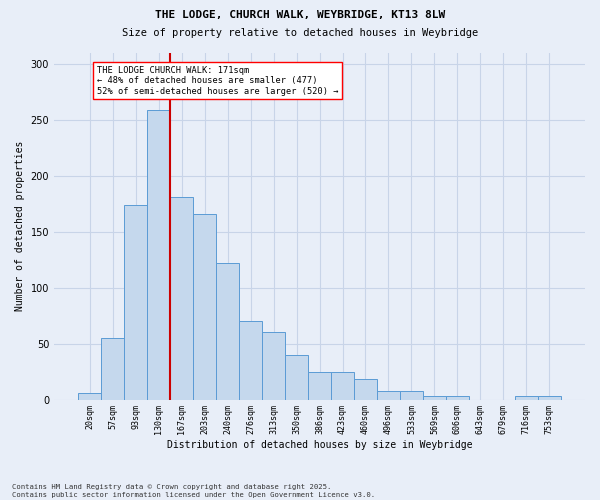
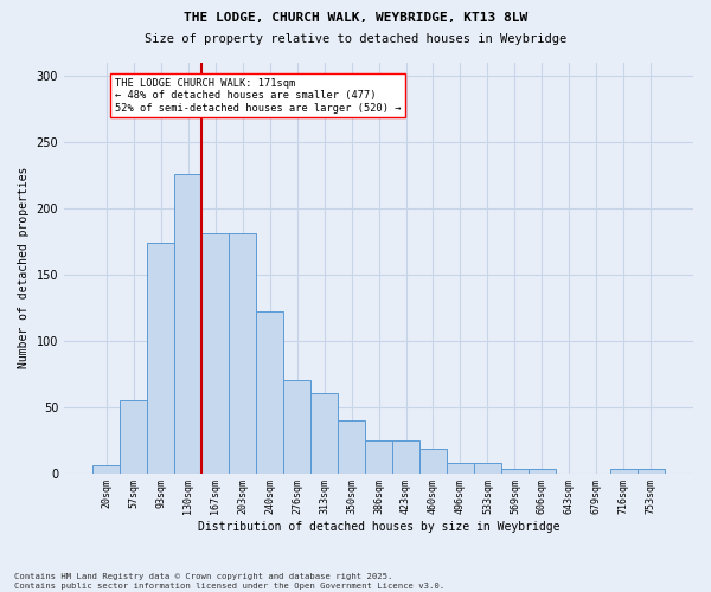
130sqm: 259 -> 226
203sqm: 166 -> 181
